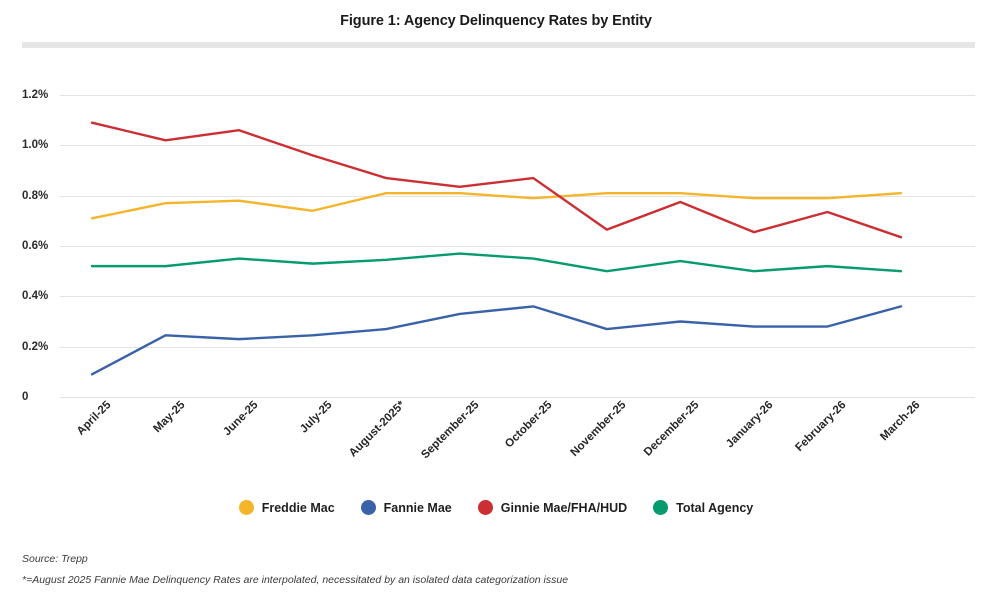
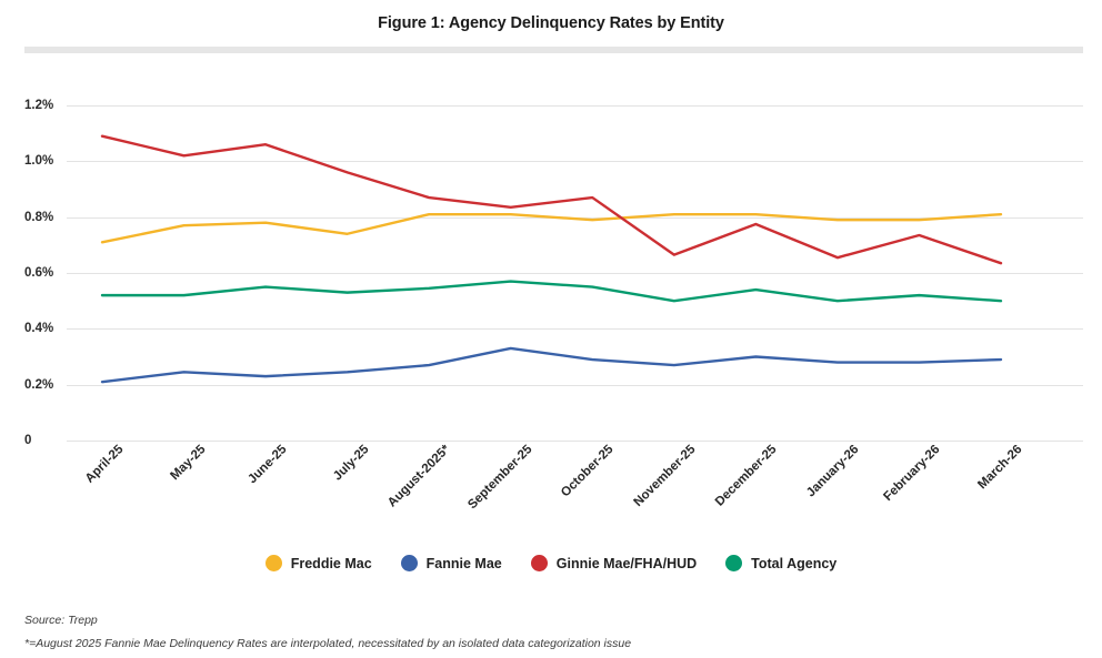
Fannie Mae/April-25: 0.09% -> 0.21%
Fannie Mae/October-25: 0.36% -> 0.29%
Fannie Mae/March-26: 0.36% -> 0.29%
